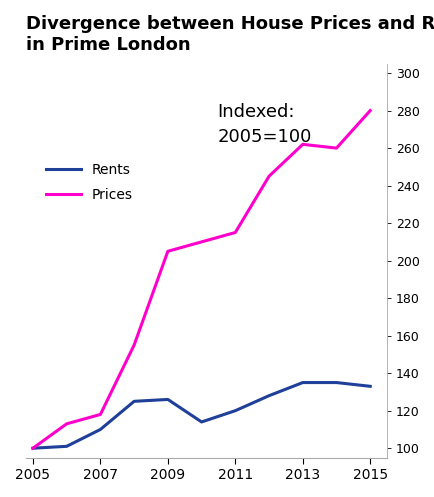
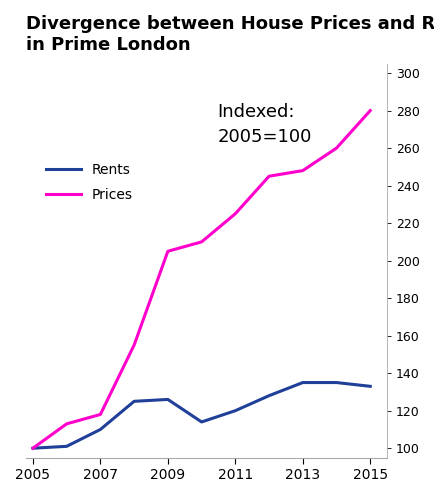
Prices/2011: 215 -> 225
Prices/2013: 262 -> 248
